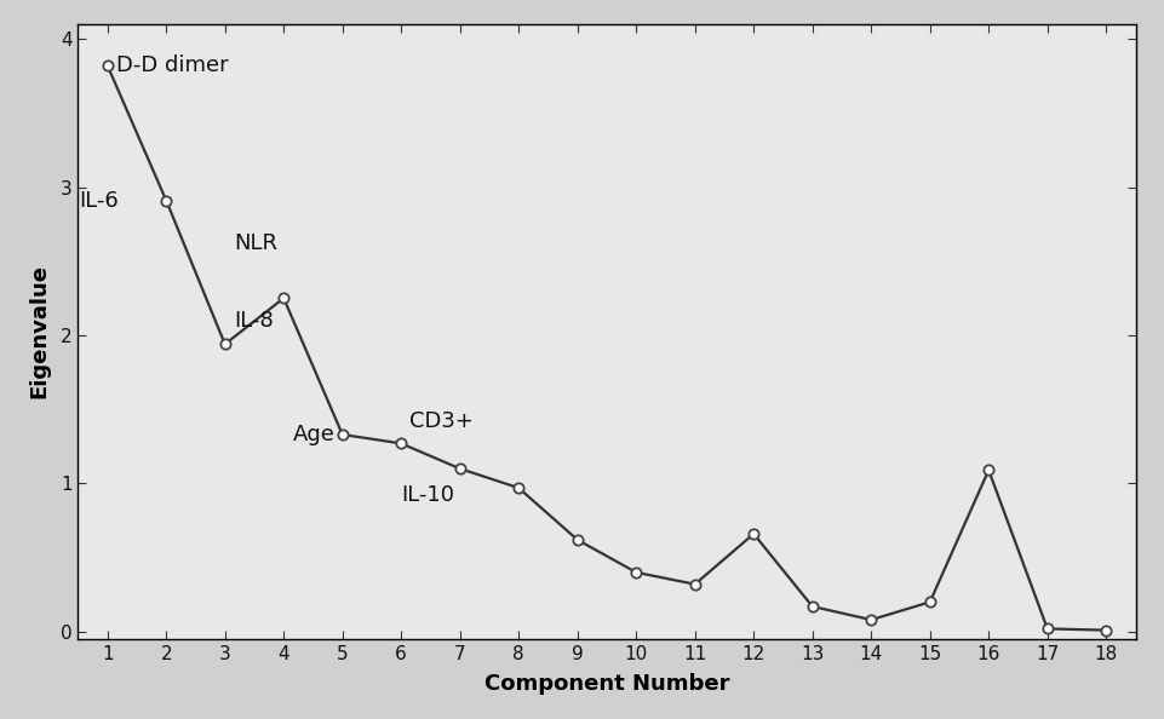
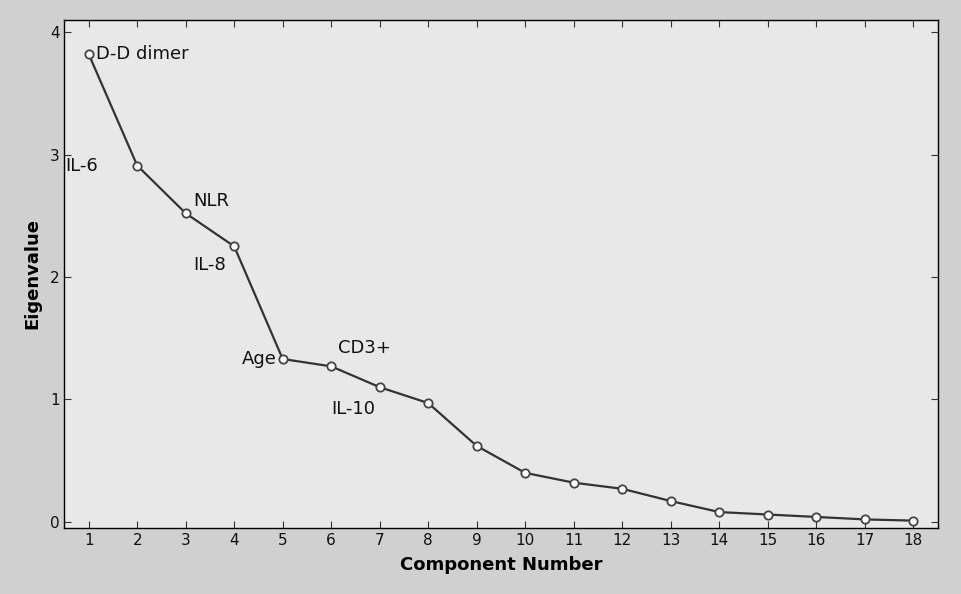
3: 1.94 -> 2.52
12: 0.66 -> 0.27
15: 0.20 -> 0.06
16: 1.09 -> 0.04
